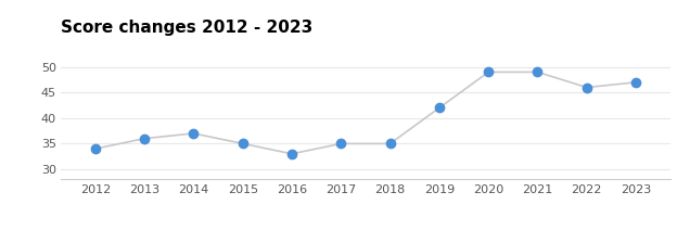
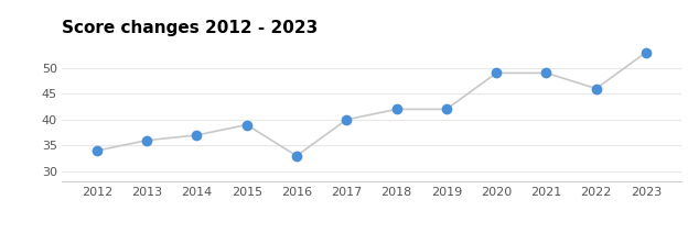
2015: 35 -> 39
2017: 35 -> 40
2018: 35 -> 42
2023: 47 -> 53
